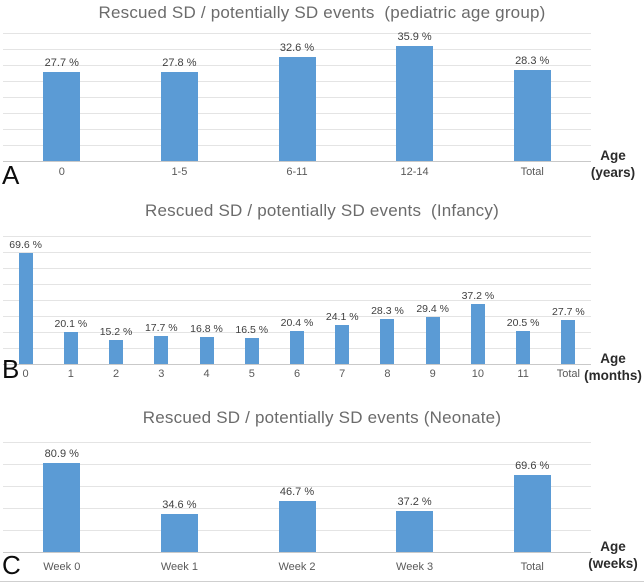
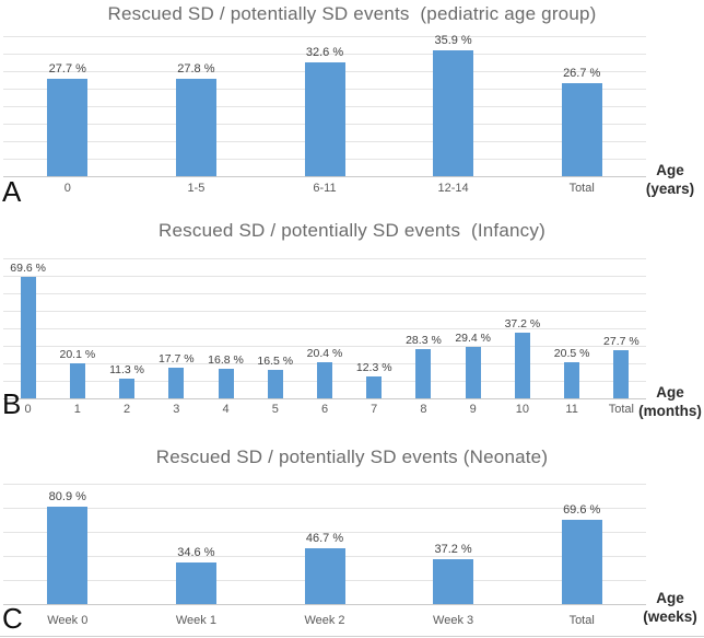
Rescued SD / potentially SD events (pediatric age group)/Total: 28.3 -> 26.7
Rescued SD / potentially SD events (Infancy)/2: 15.2 -> 11.3
Rescued SD / potentially SD events (Infancy)/7: 24.1 -> 12.3
